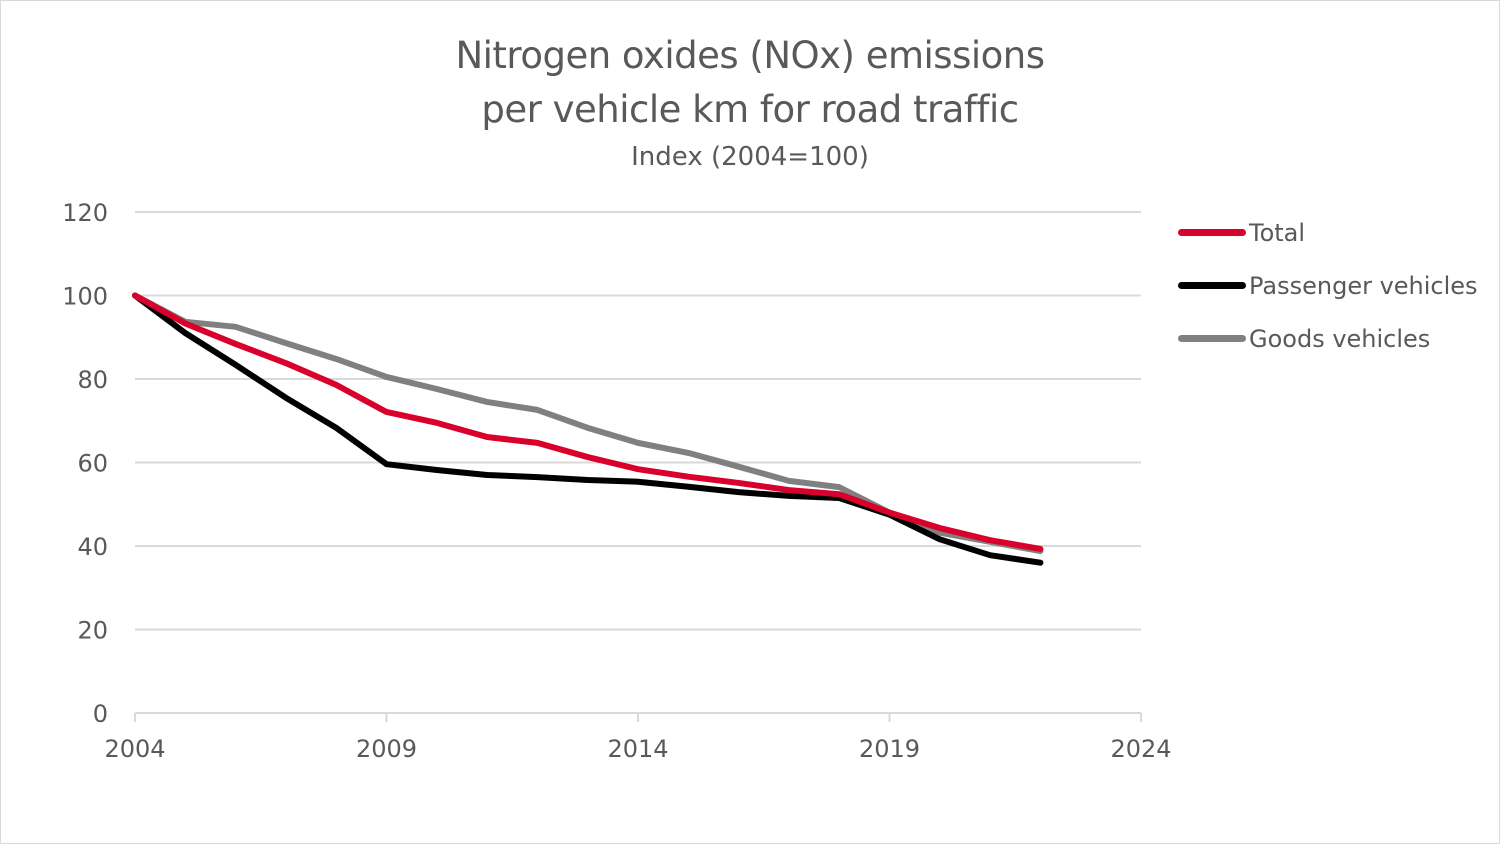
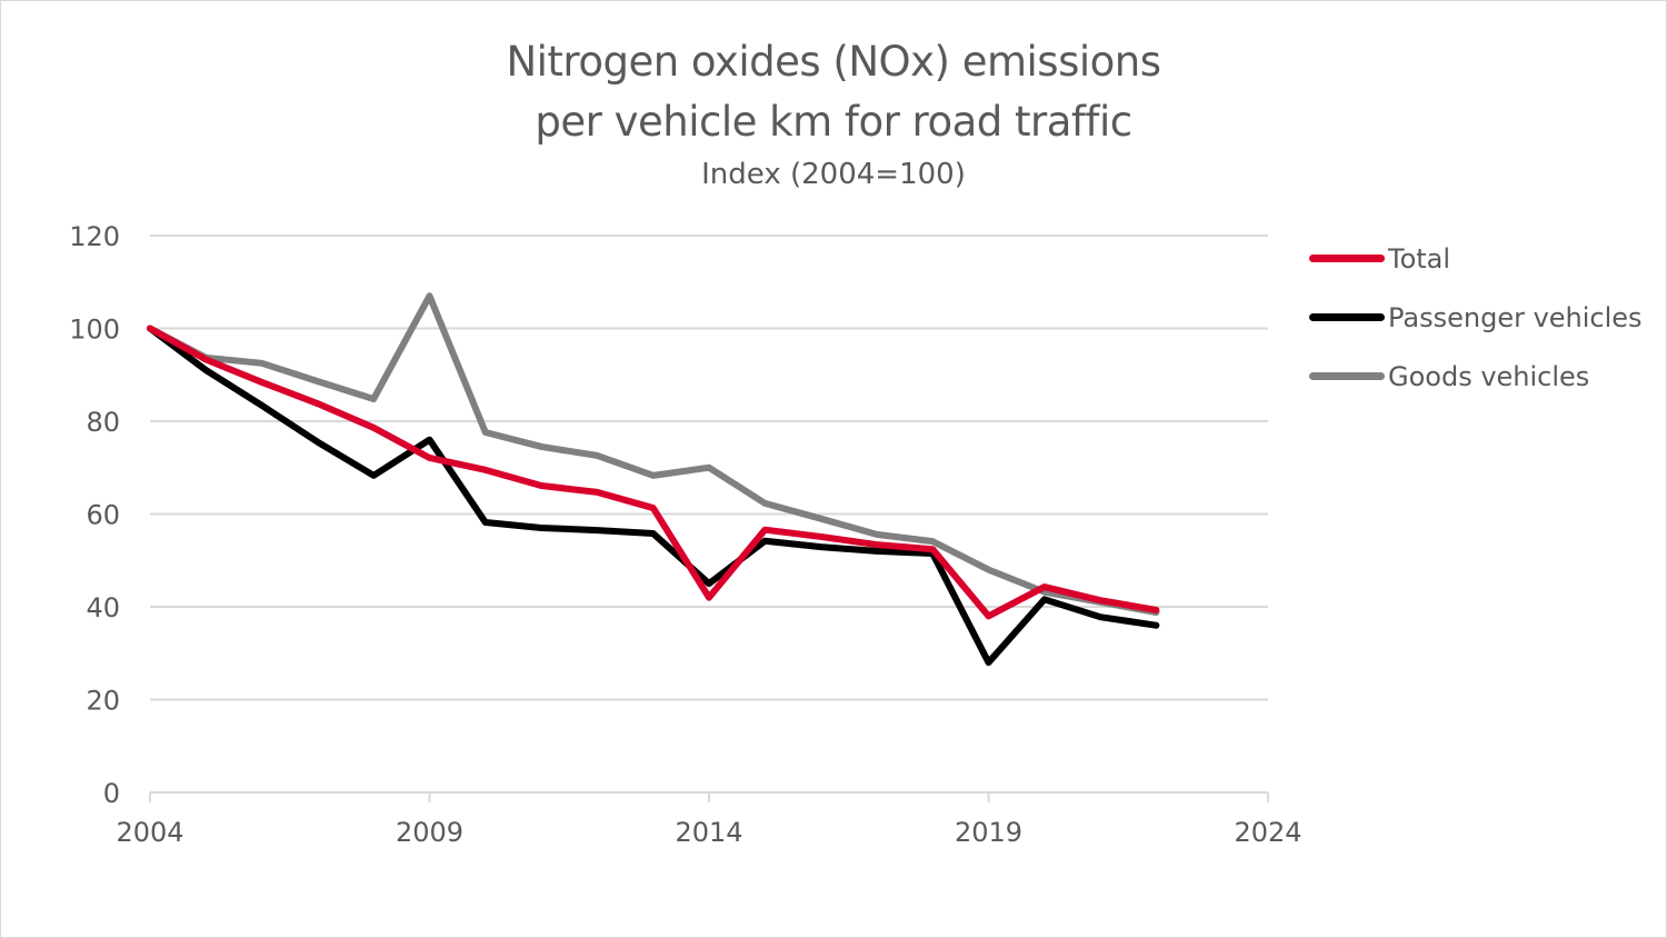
Passenger vehicles/2009: 60 -> 76
Goods vehicles/2009: 80 -> 107
Total/2014: 58 -> 42
Passenger vehicles/2014: 55 -> 45
Goods vehicles/2014: 65 -> 70
Total/2019: 48 -> 38
Passenger vehicles/2019: 48 -> 28
